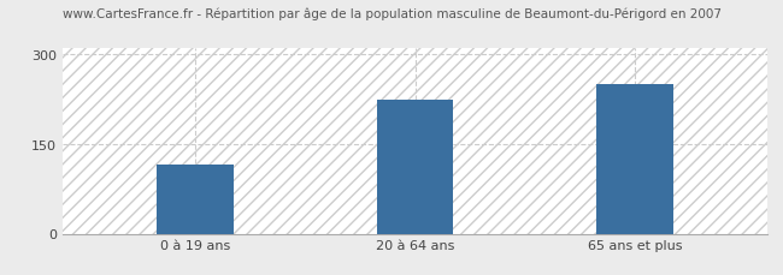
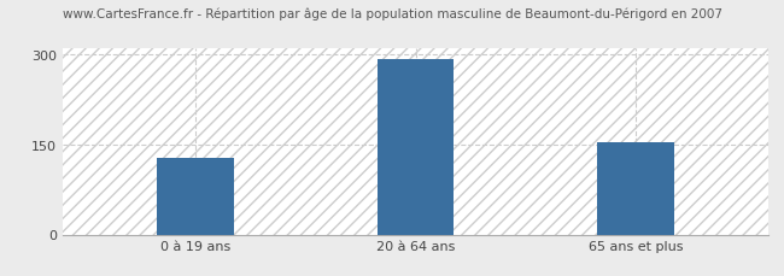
0 à 19 ans: 115 -> 128
20 à 64 ans: 225 -> 293
65 ans et plus: 250 -> 153
